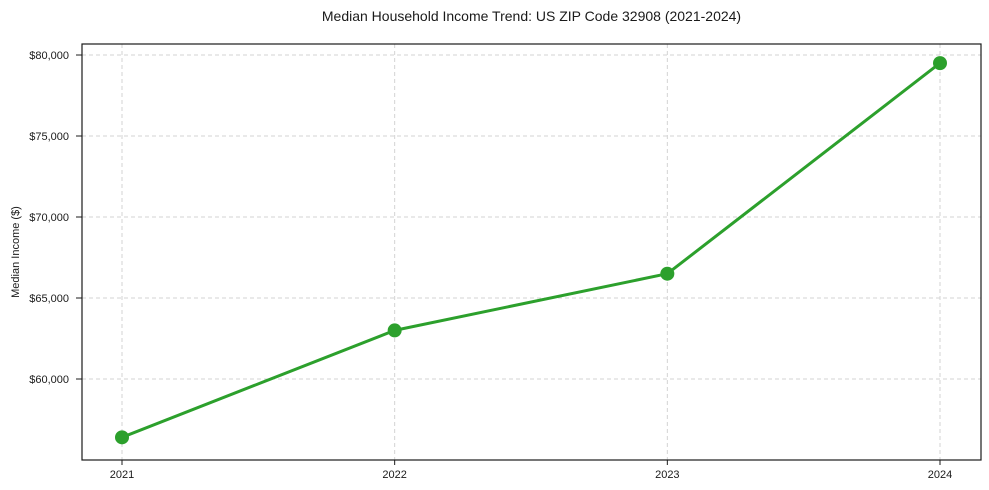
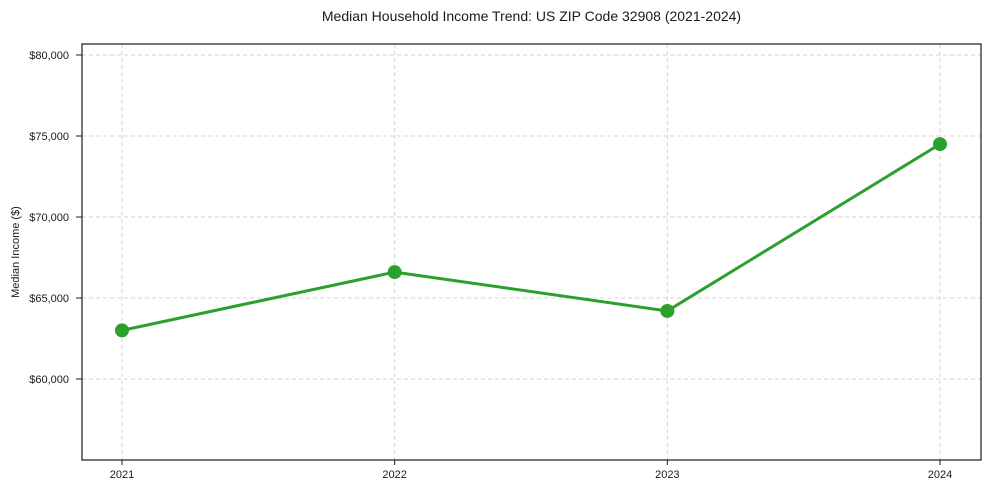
2021: $56400 -> $63000
2022: $63000 -> $66600
2023: $66500 -> $64200
2024: $79500 -> $74500
